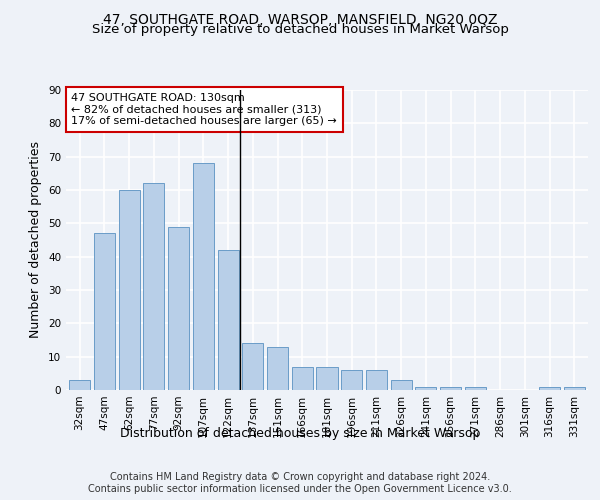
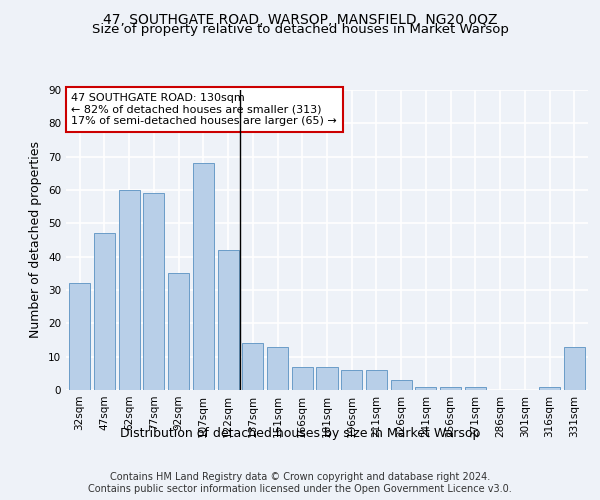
32sqm: 3 -> 32
77sqm: 62 -> 59
92sqm: 49 -> 35
331sqm: 1 -> 13
